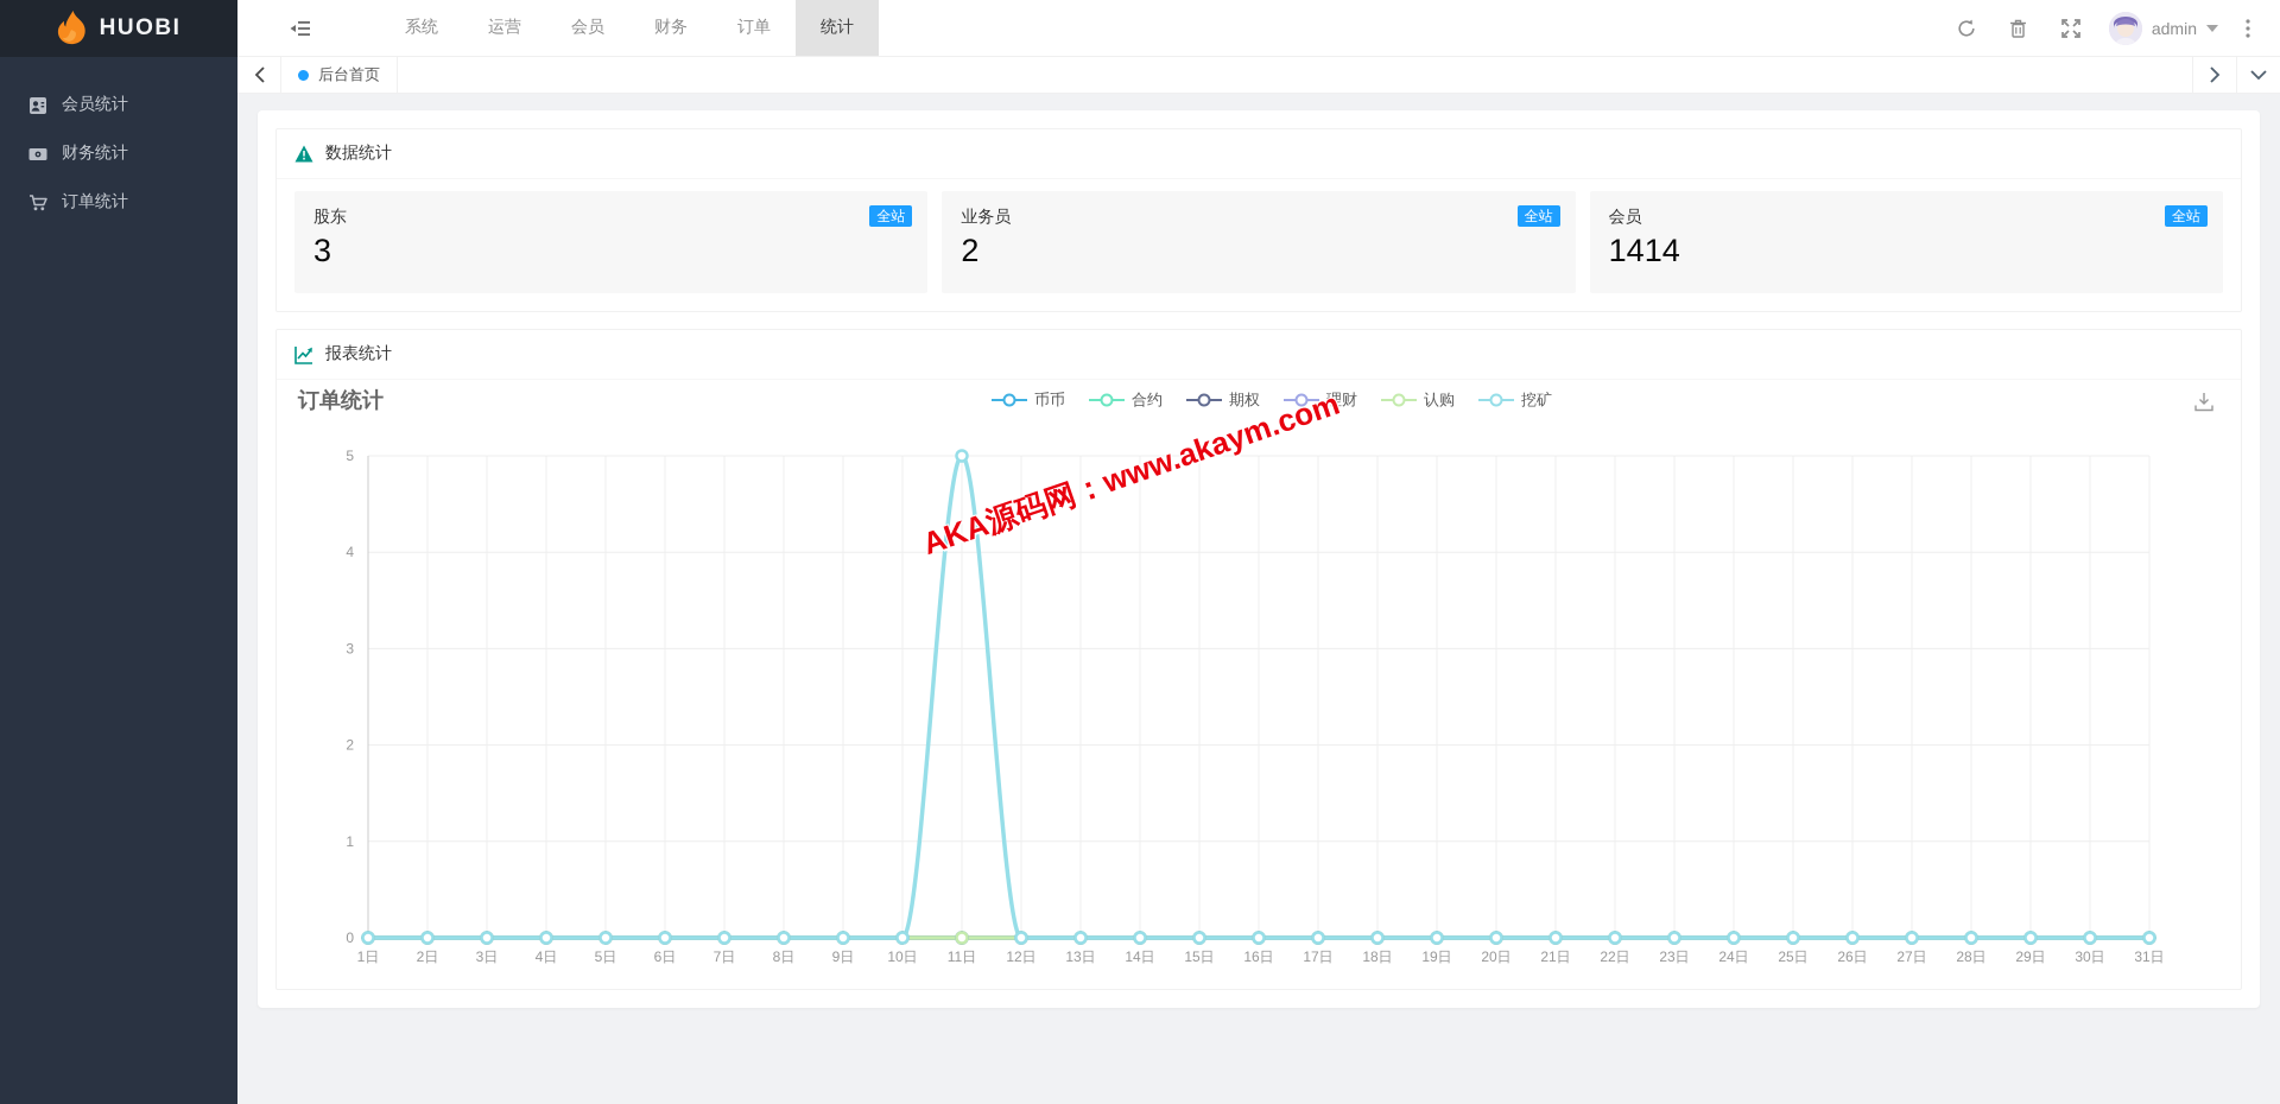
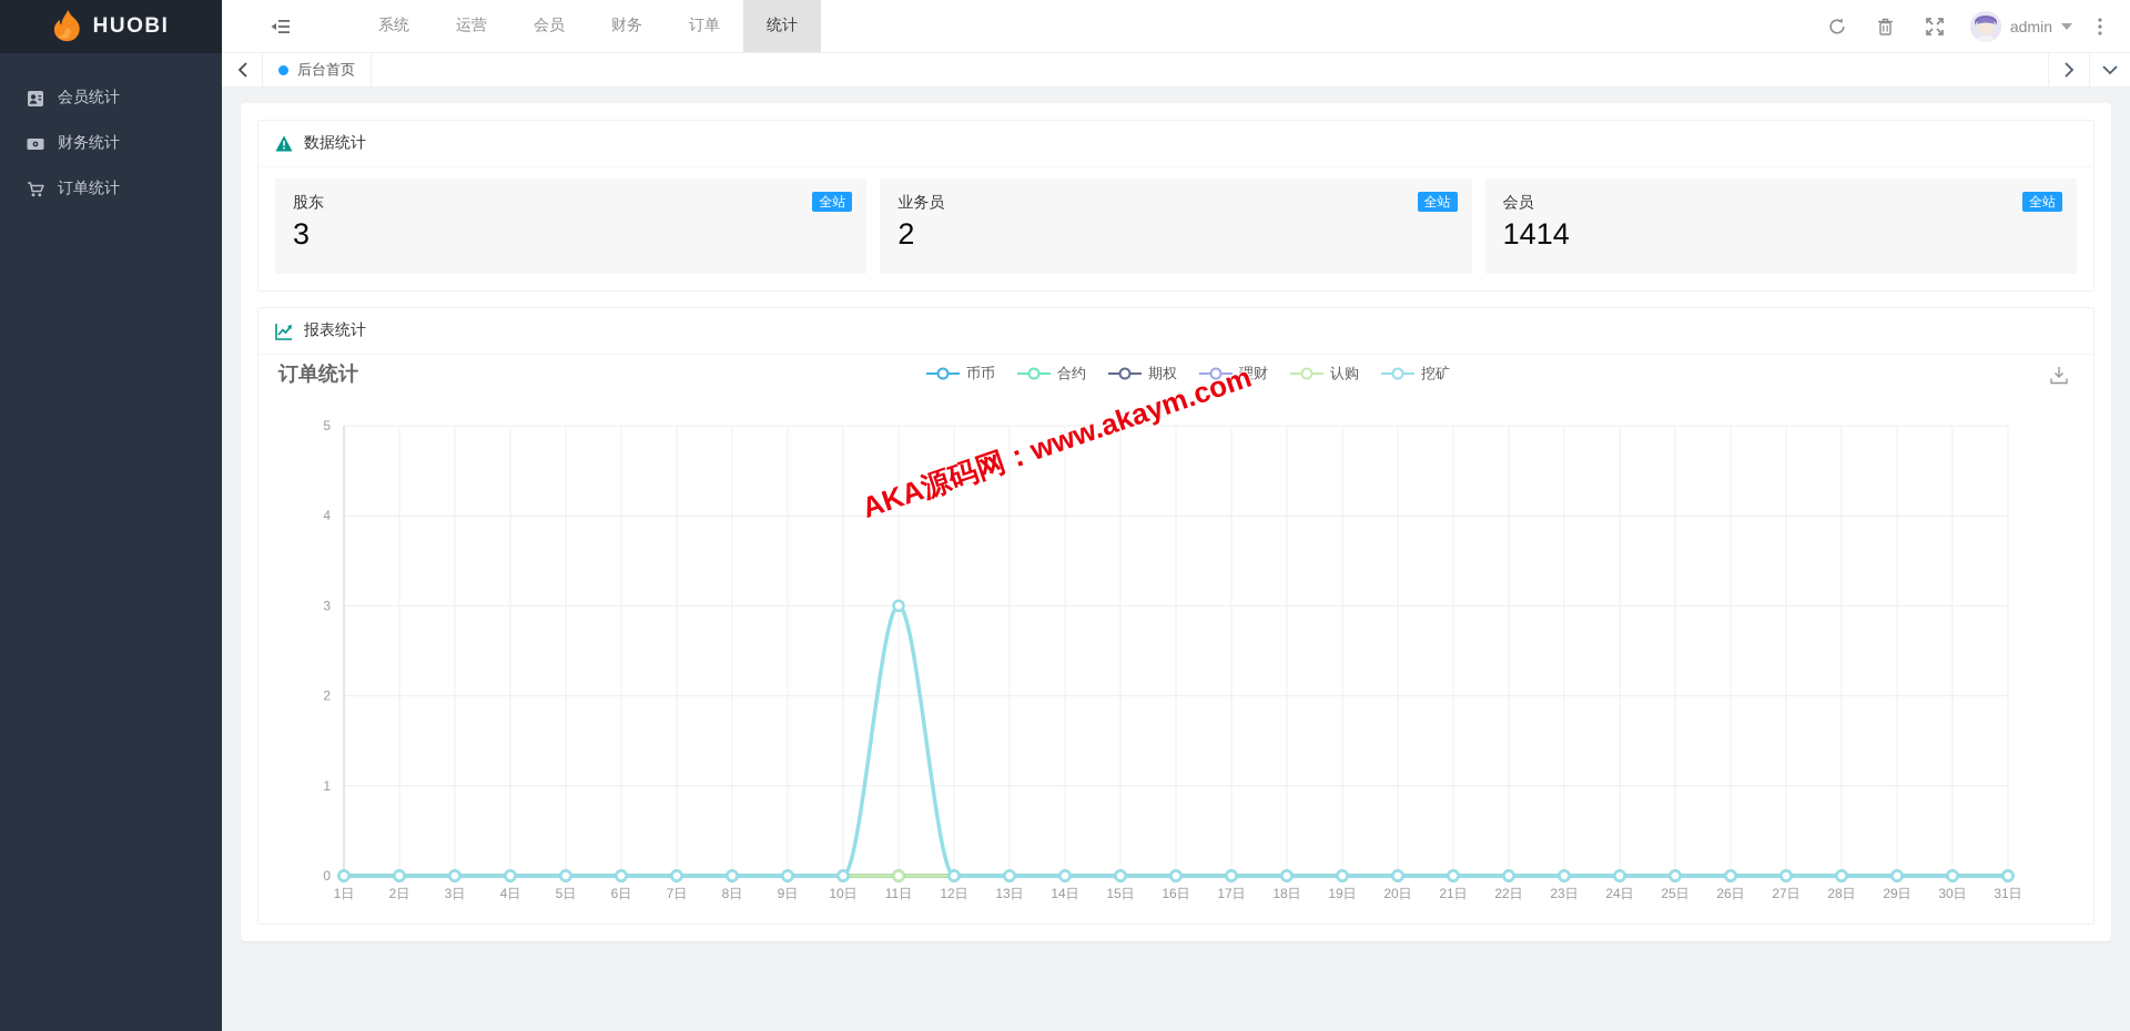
挖矿/11日: 5 -> 3
